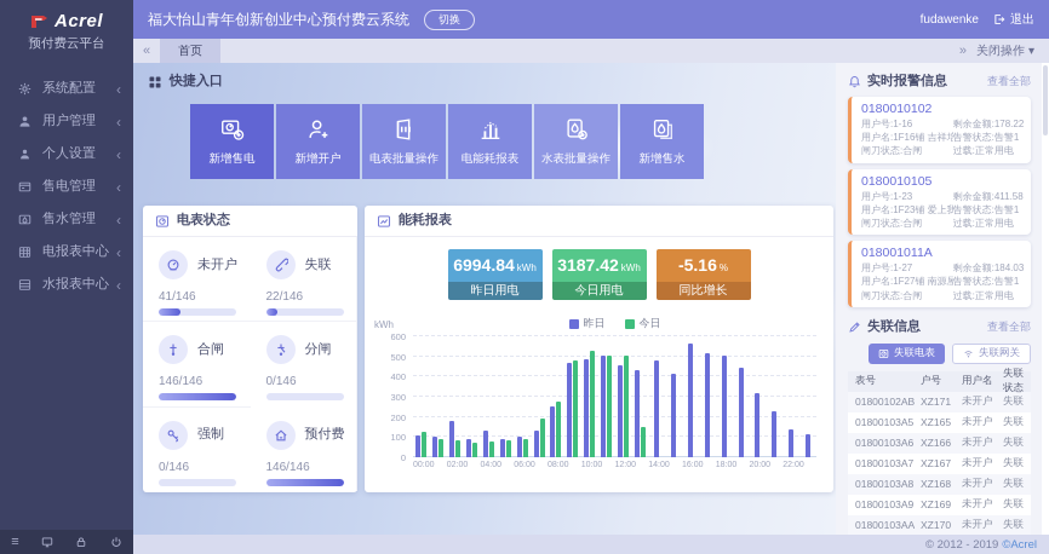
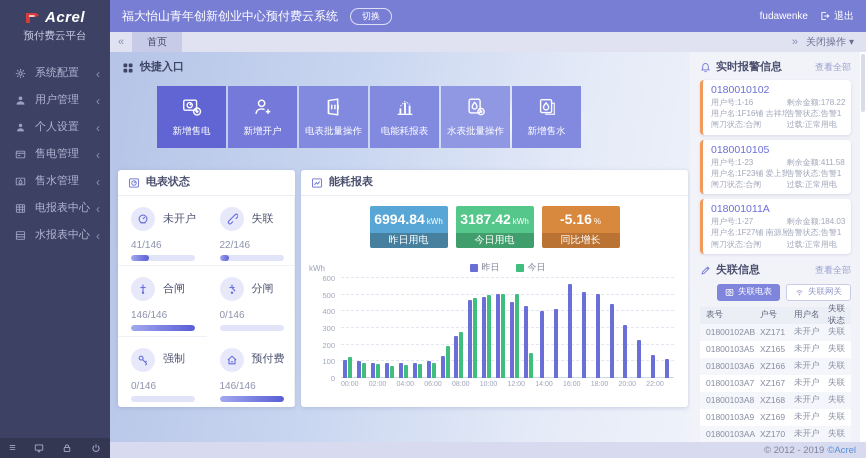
昨日/02:00: 180 -> 90
昨日/04:00: 130 -> 90
今日/10:00: 530 -> 500
昨日/14:00: 480 -> 400
